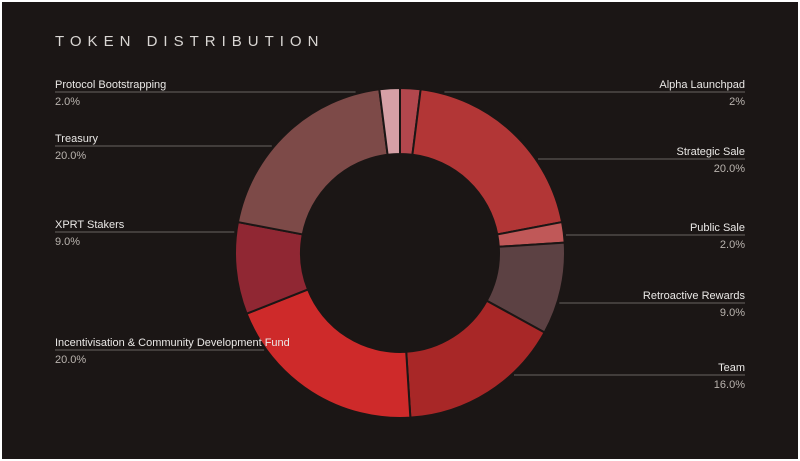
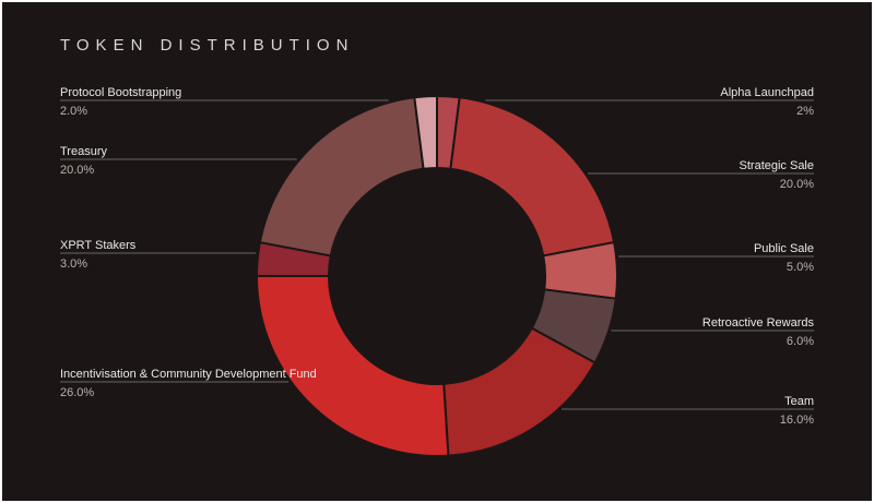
Public Sale: 2.0% -> 5.0%
Retroactive Rewards: 9.0% -> 6.0%
Incentivisation & Community Development Fund: 20.0% -> 26.0%
XPRT Stakers: 9.0% -> 3.0%
